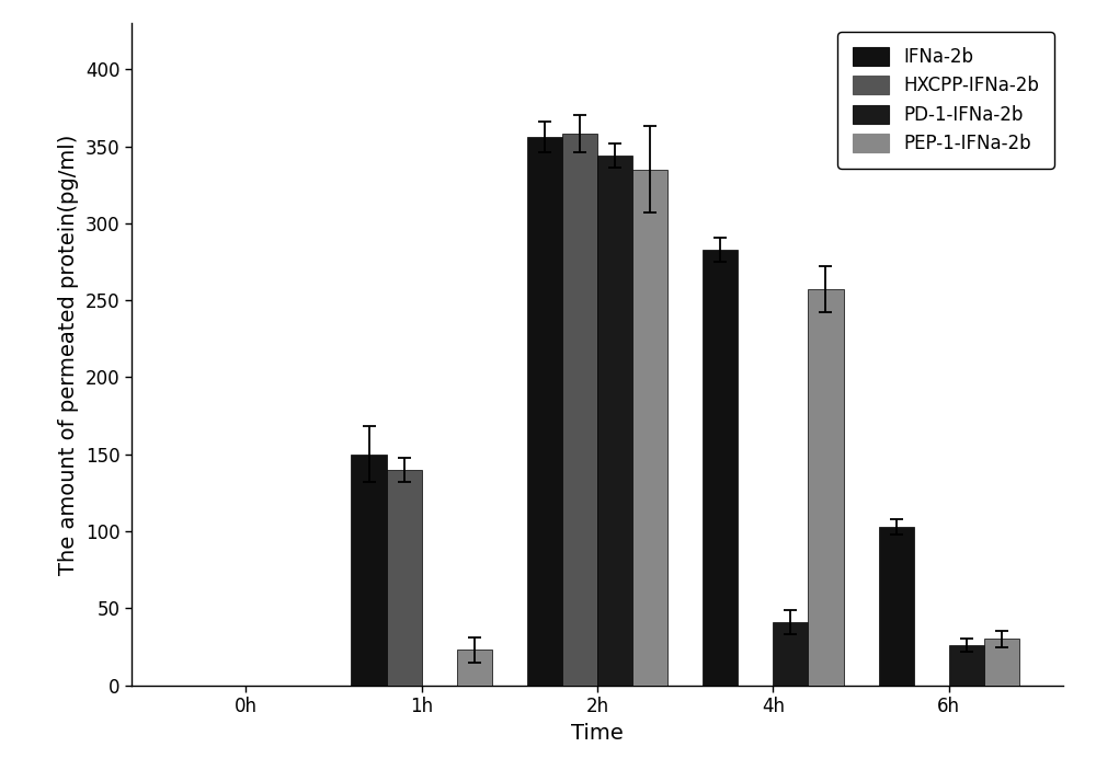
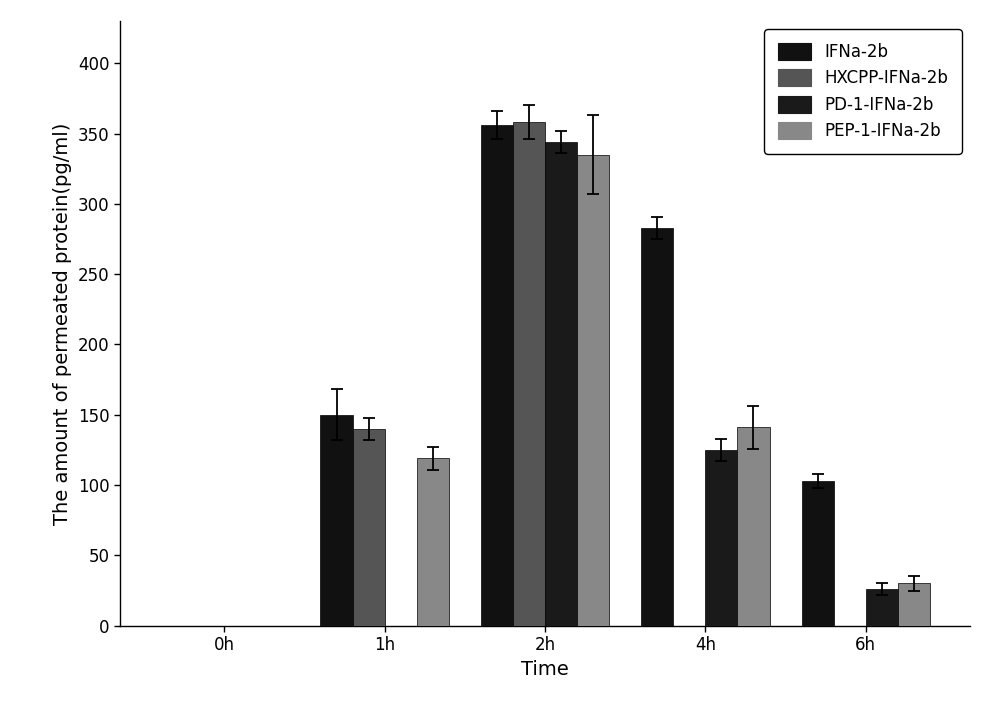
PEP-1-IFNa-2b/1h: 23 -> 119
PD-1-IFNa-2b/4h: 41 -> 125
PEP-1-IFNa-2b/4h: 257 -> 141
